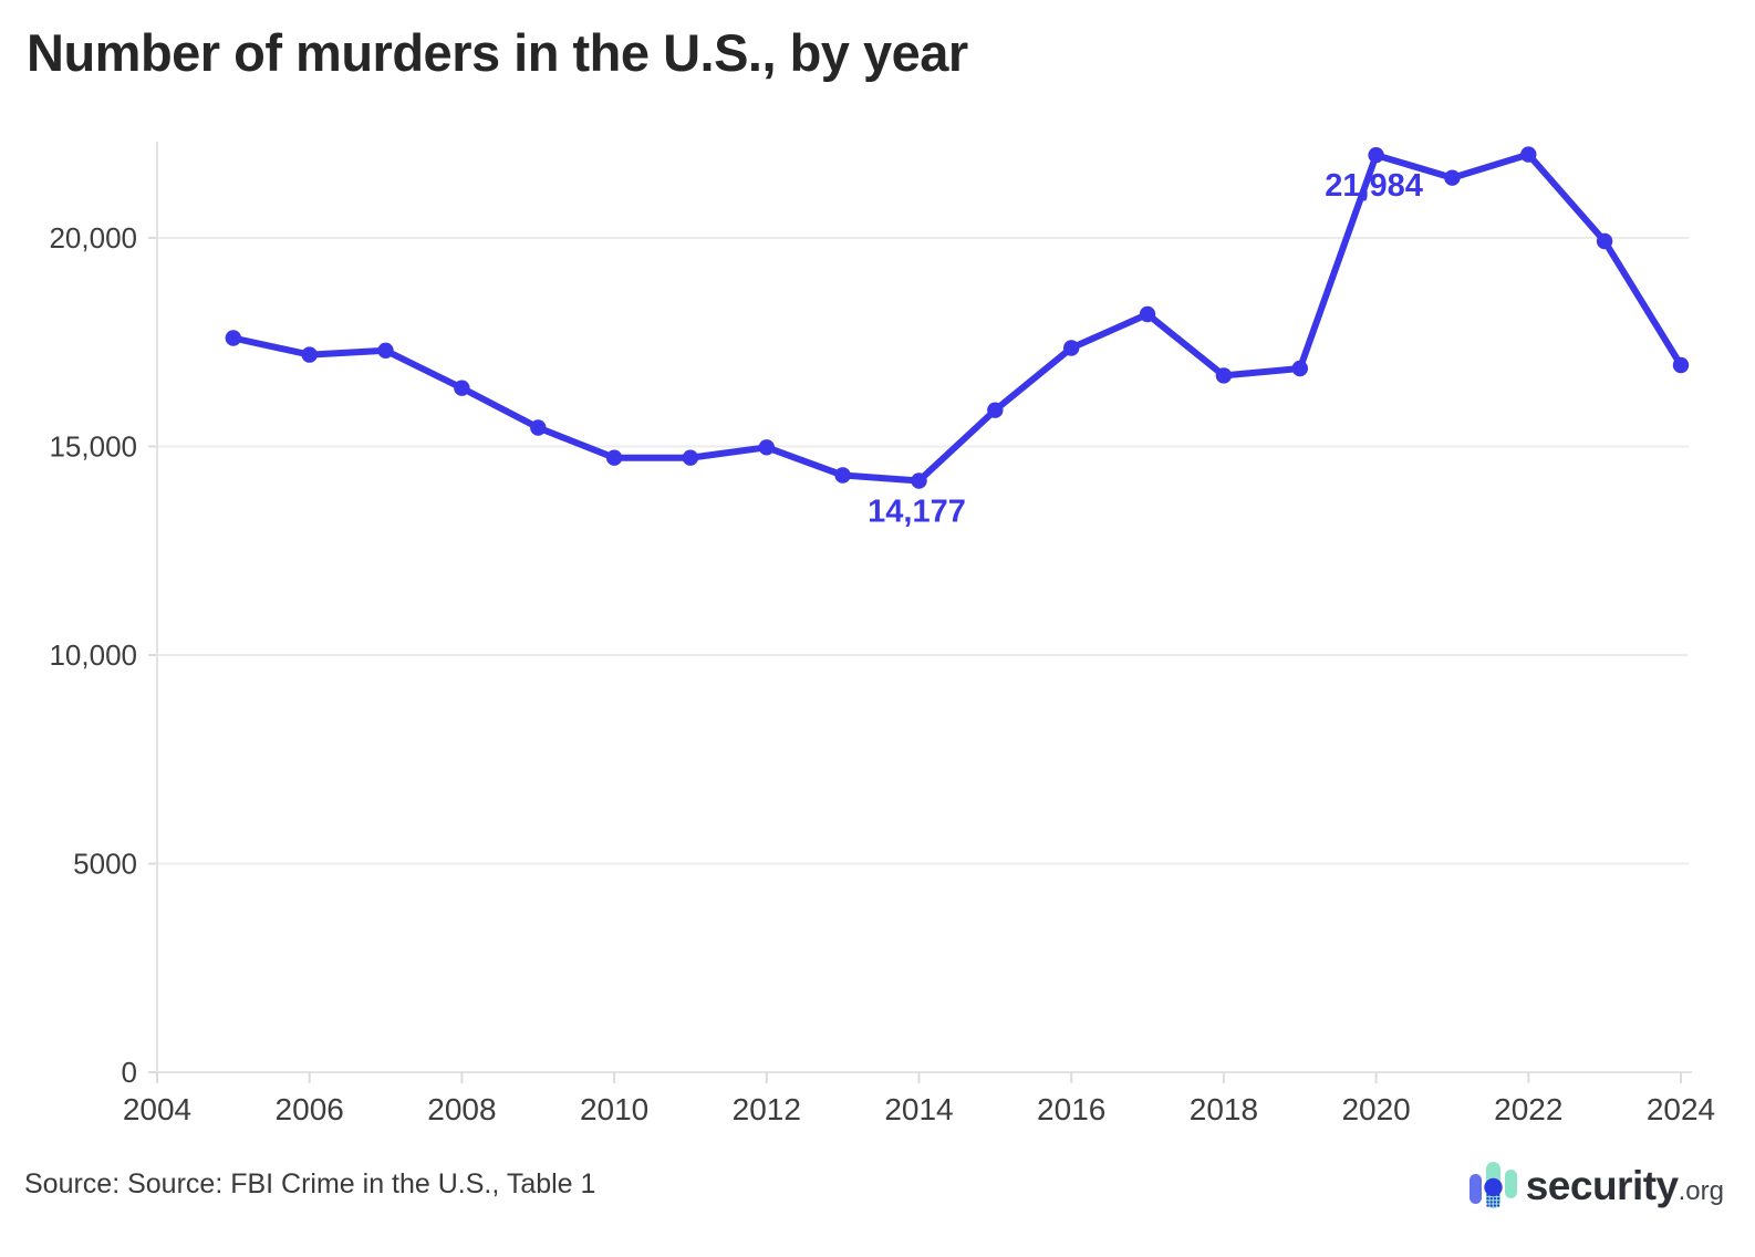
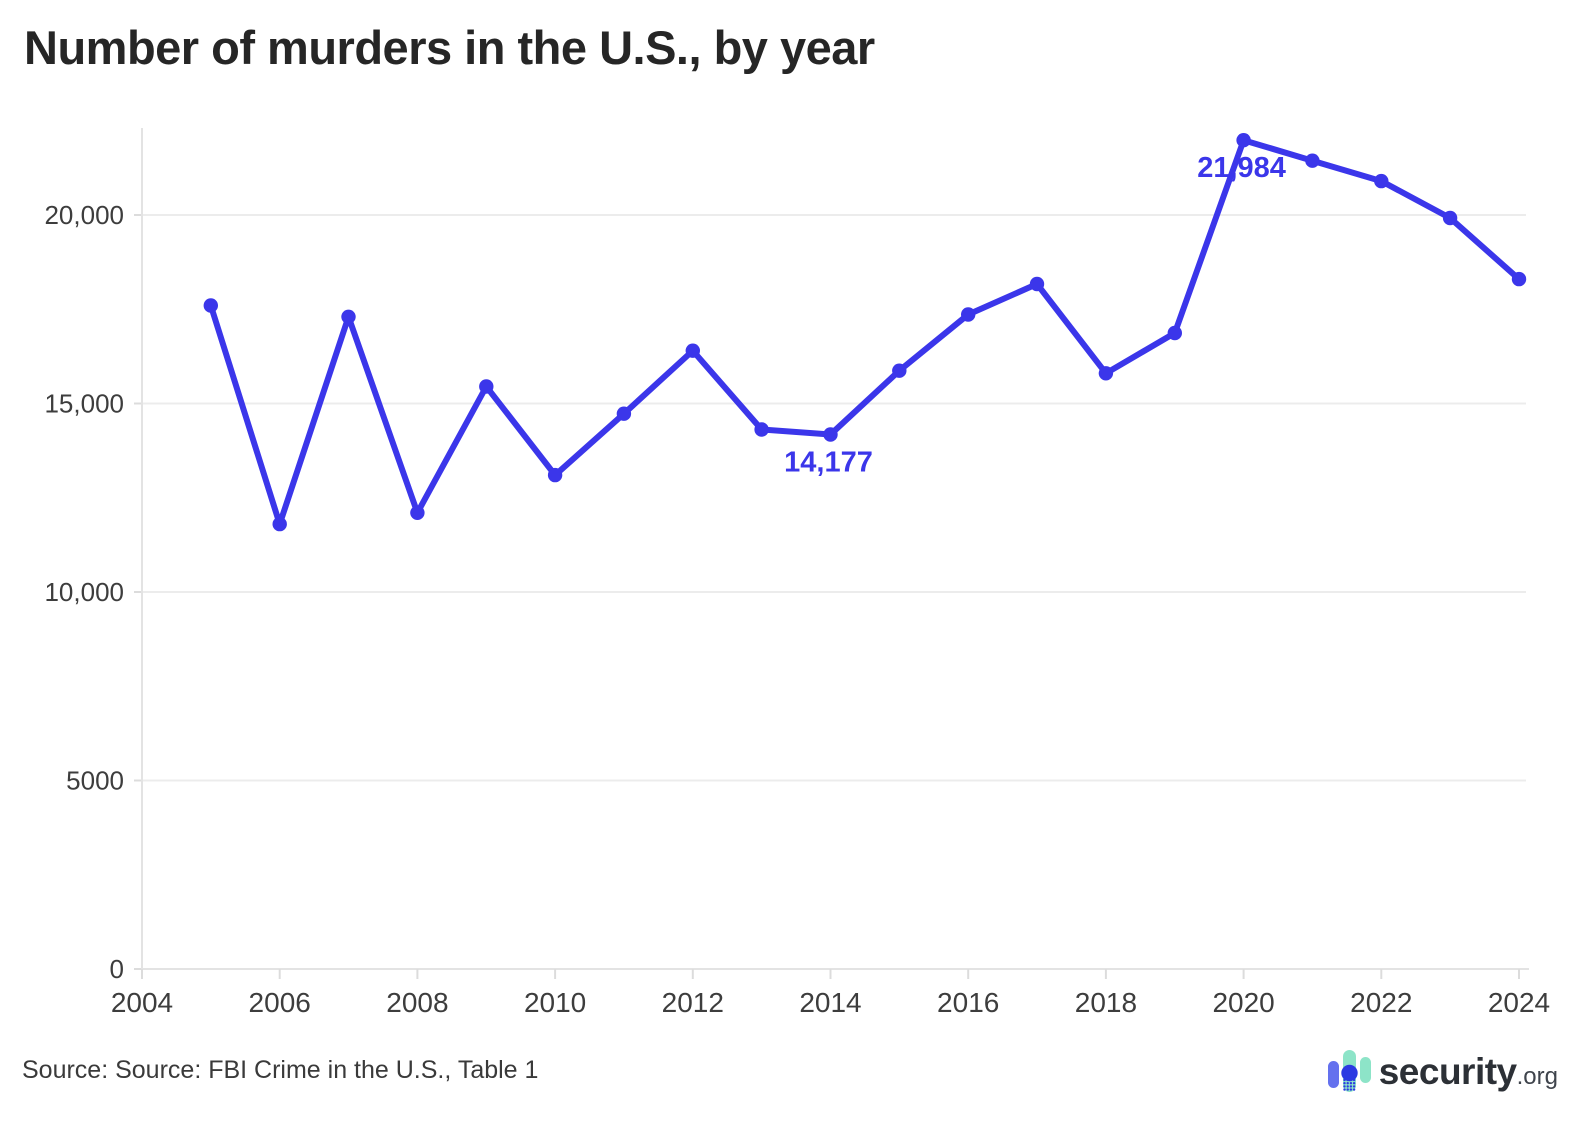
2006: 17200 -> 11800
2008: 16400 -> 12100
2010: 14700 -> 13100
2012: 15000 -> 16400
2018: 16700 -> 15800
2022: 22000 -> 20900
2024: 17000 -> 18300
